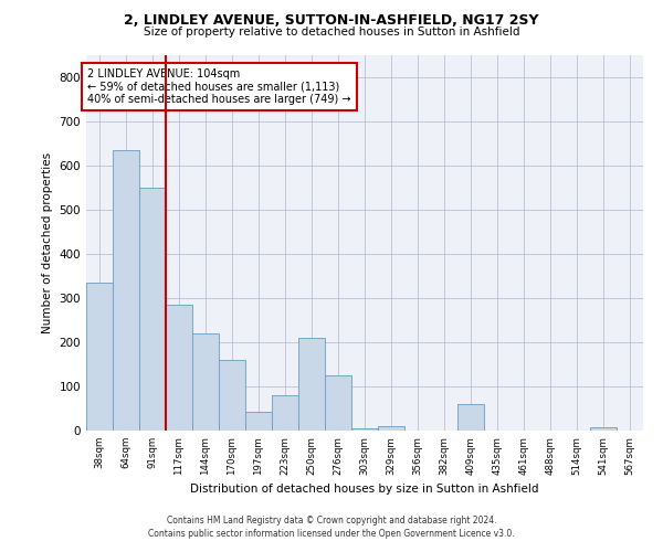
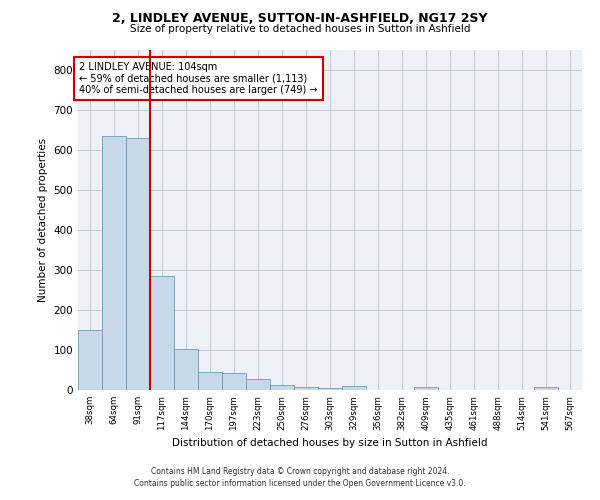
38sqm: 335 -> 150
91sqm: 550 -> 630
144sqm: 220 -> 103
170sqm: 160 -> 45
223sqm: 80 -> 28
250sqm: 210 -> 12
276sqm: 125 -> 8
409sqm: 60 -> 8
